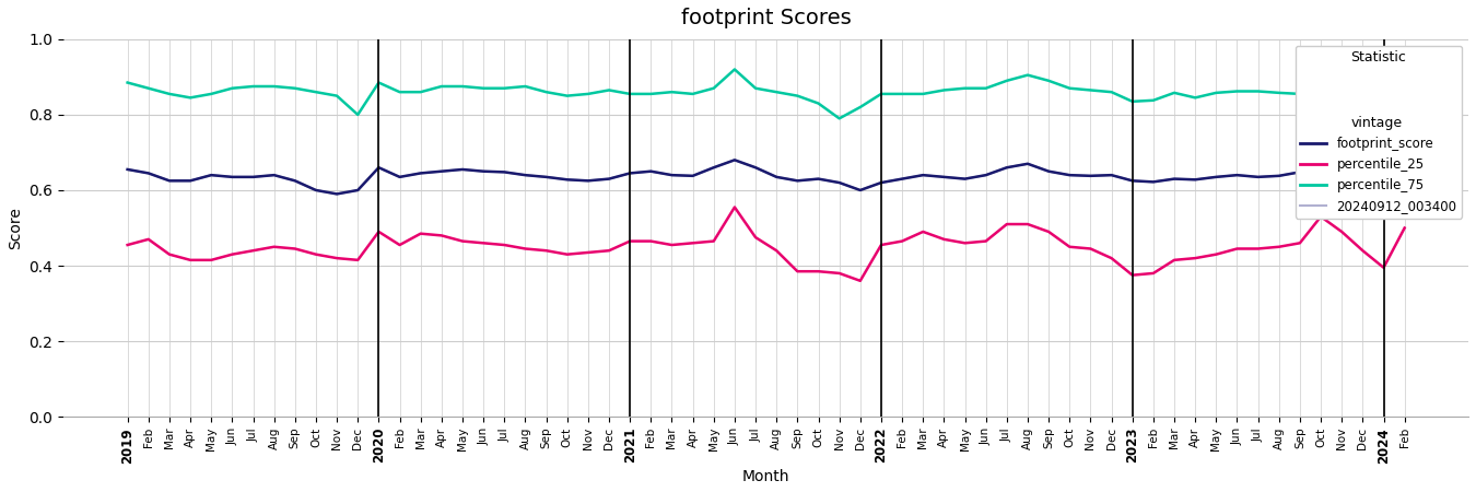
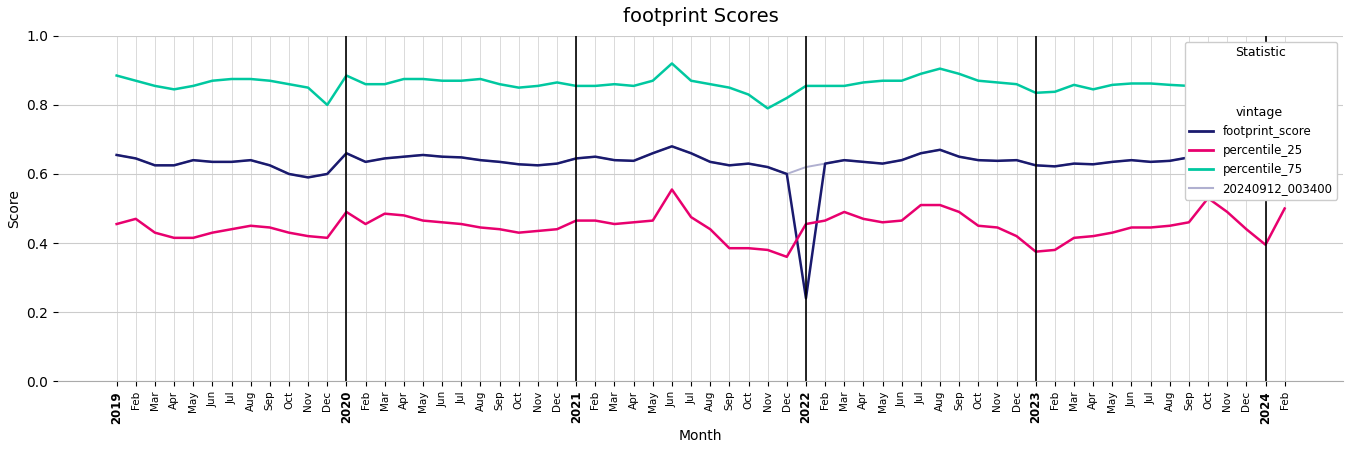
footprint_score/2022: 0.620 -> 0.240
